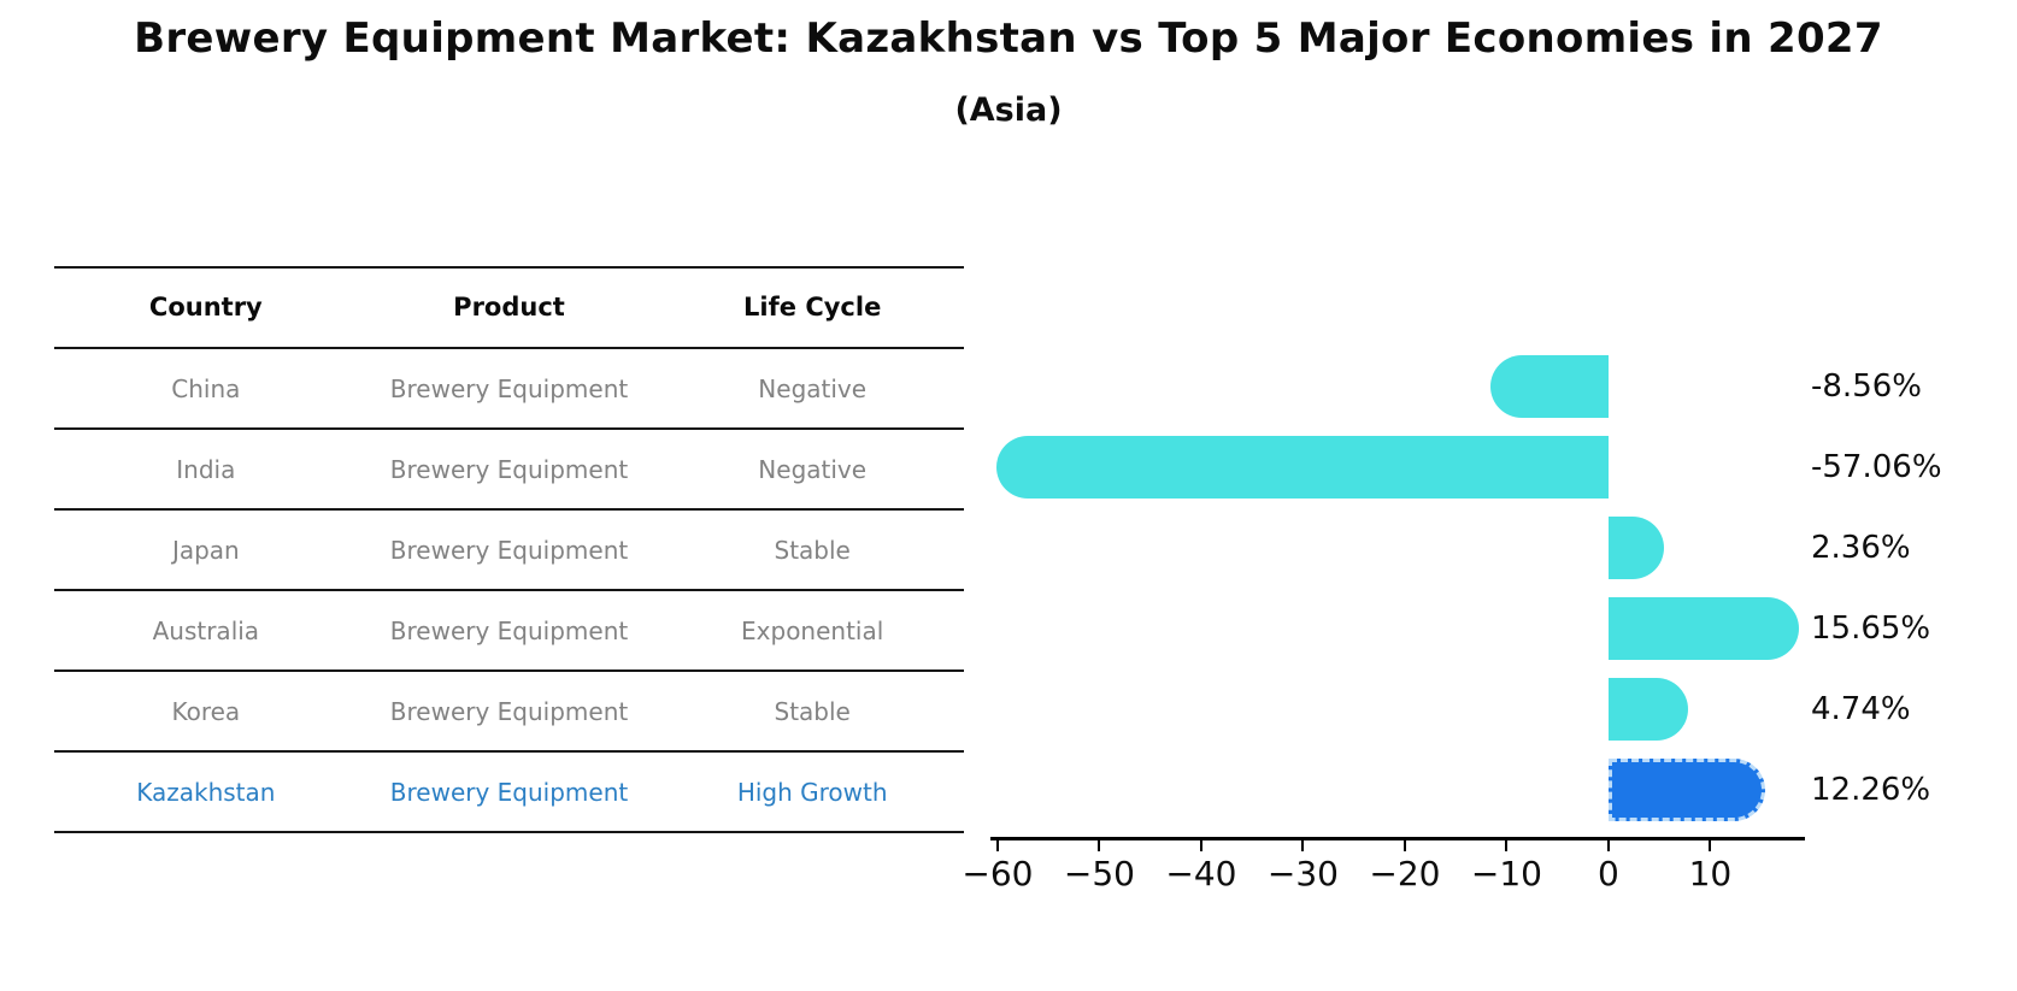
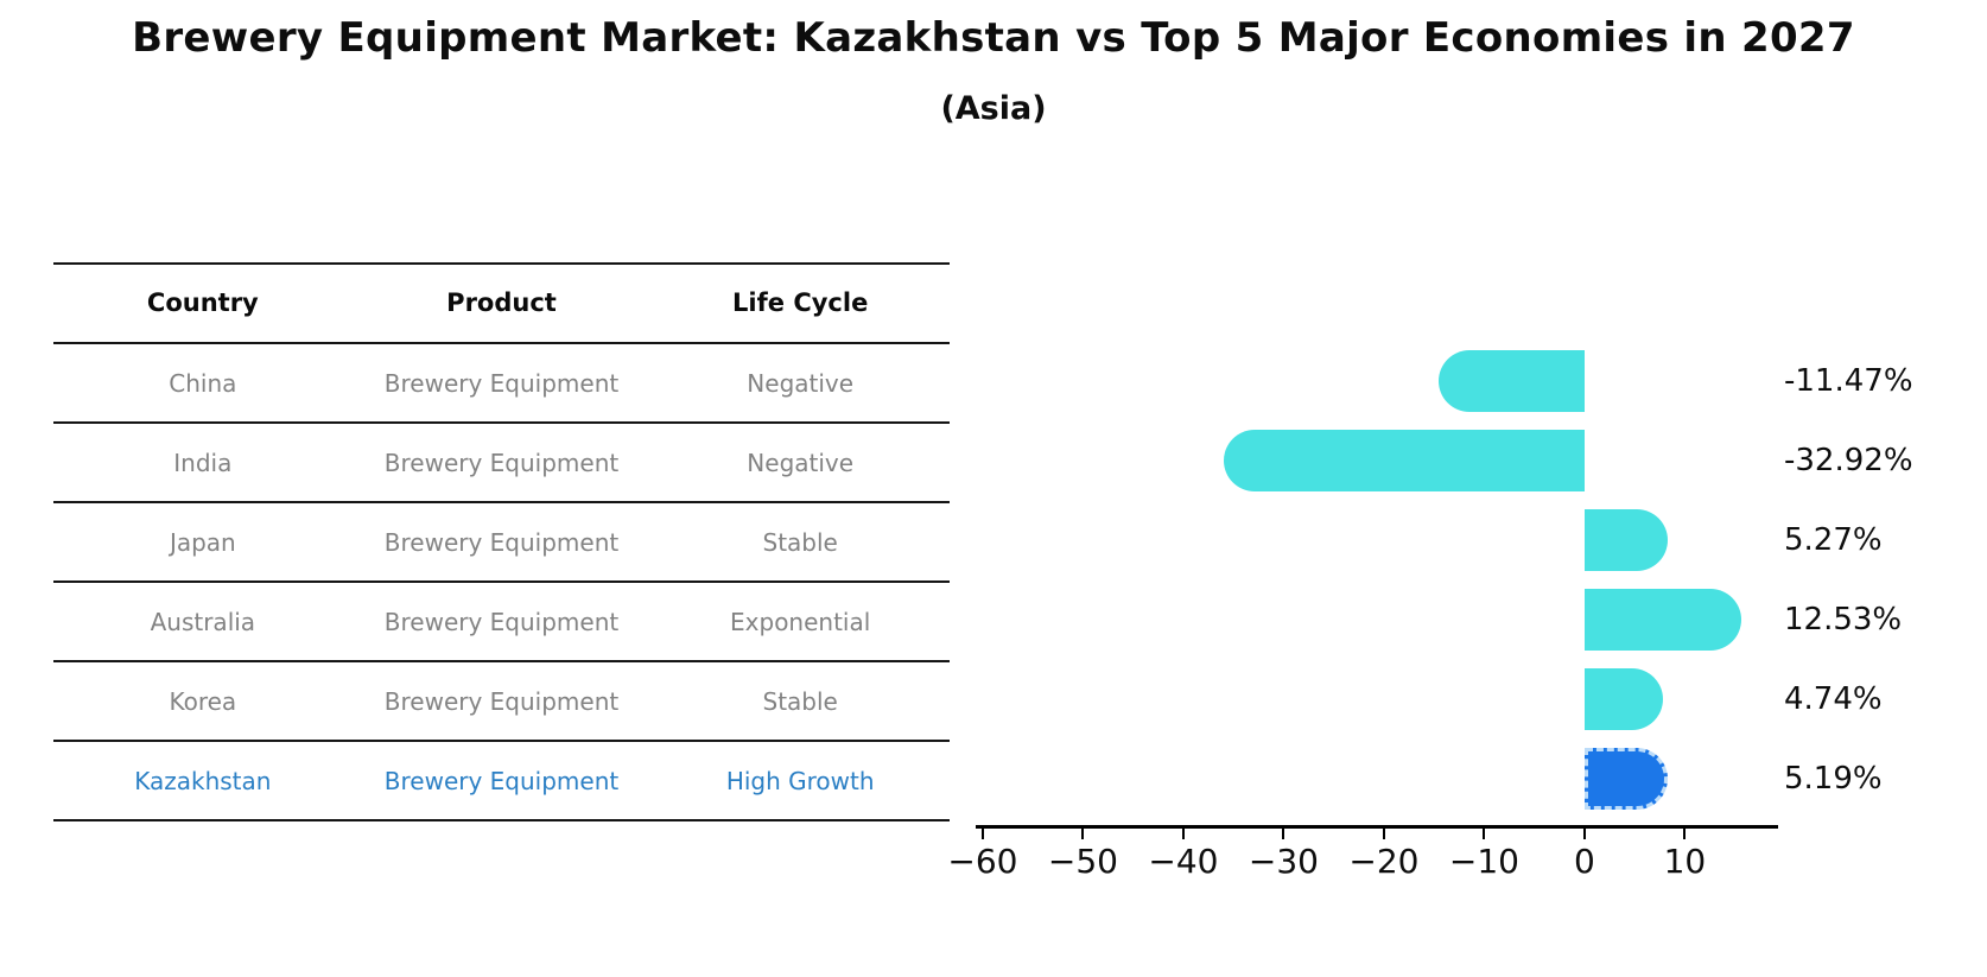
China: -8.56% -> -11.47%
India: -57.06% -> -32.92%
Japan: 2.36% -> 5.27%
Australia: 15.65% -> 12.53%
Kazakhstan: 12.26% -> 5.19%
